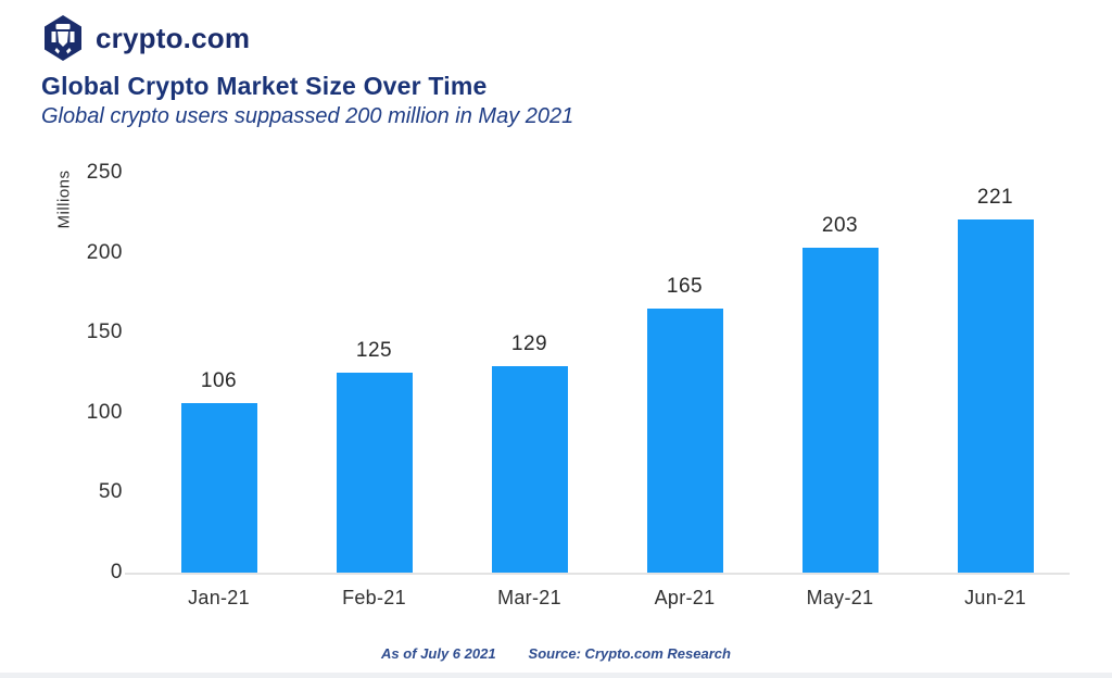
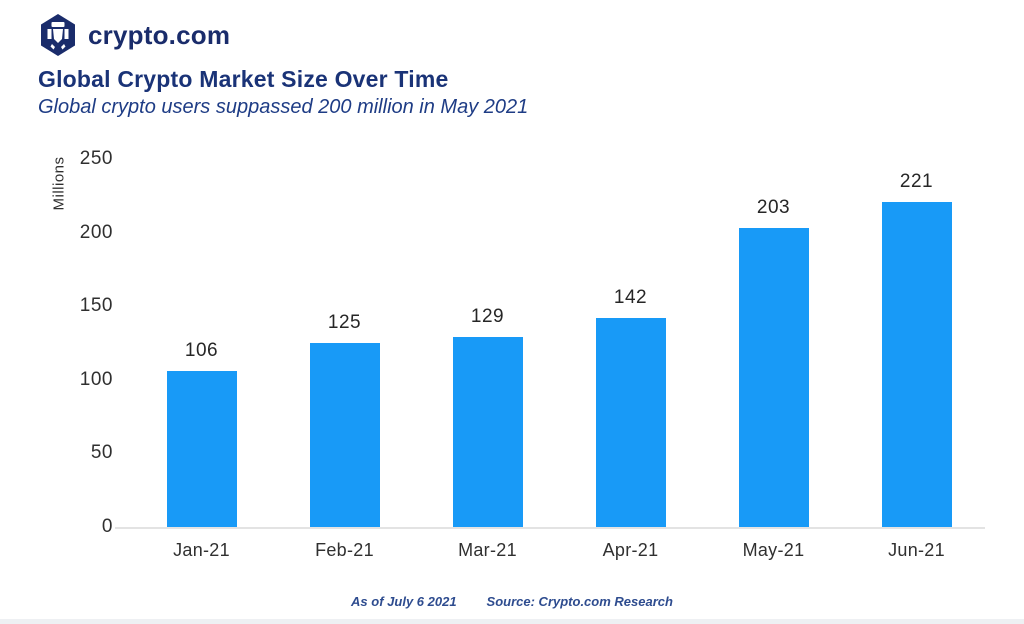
Apr-21: 165 -> 142
